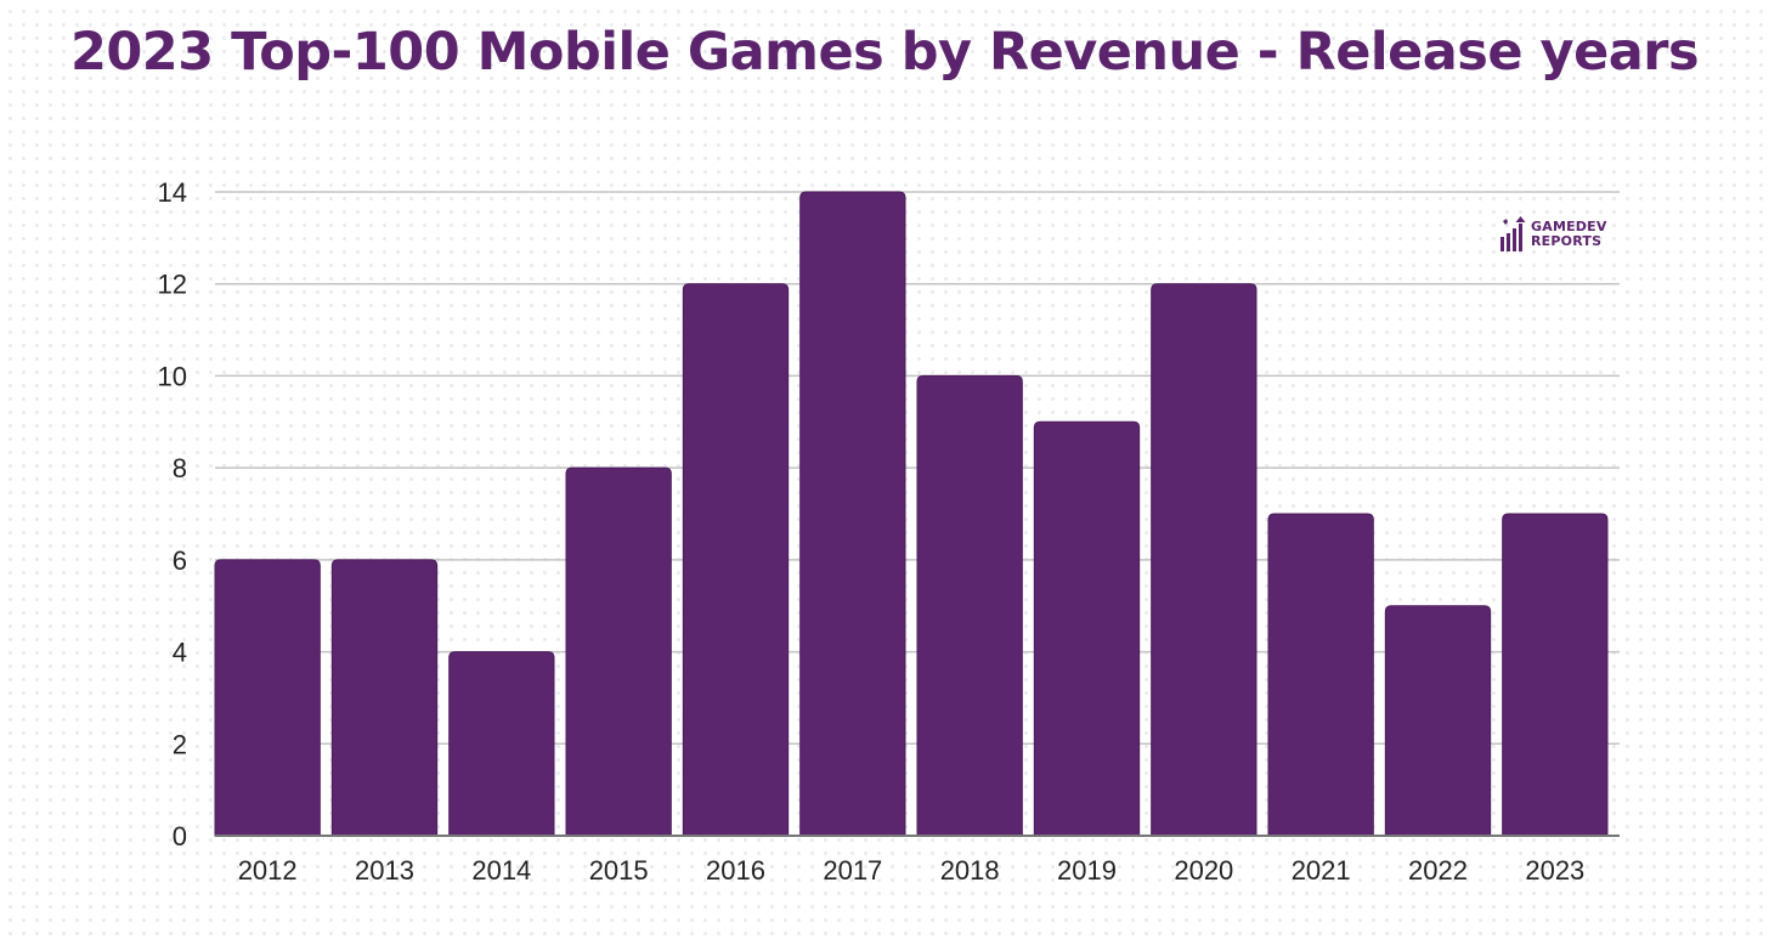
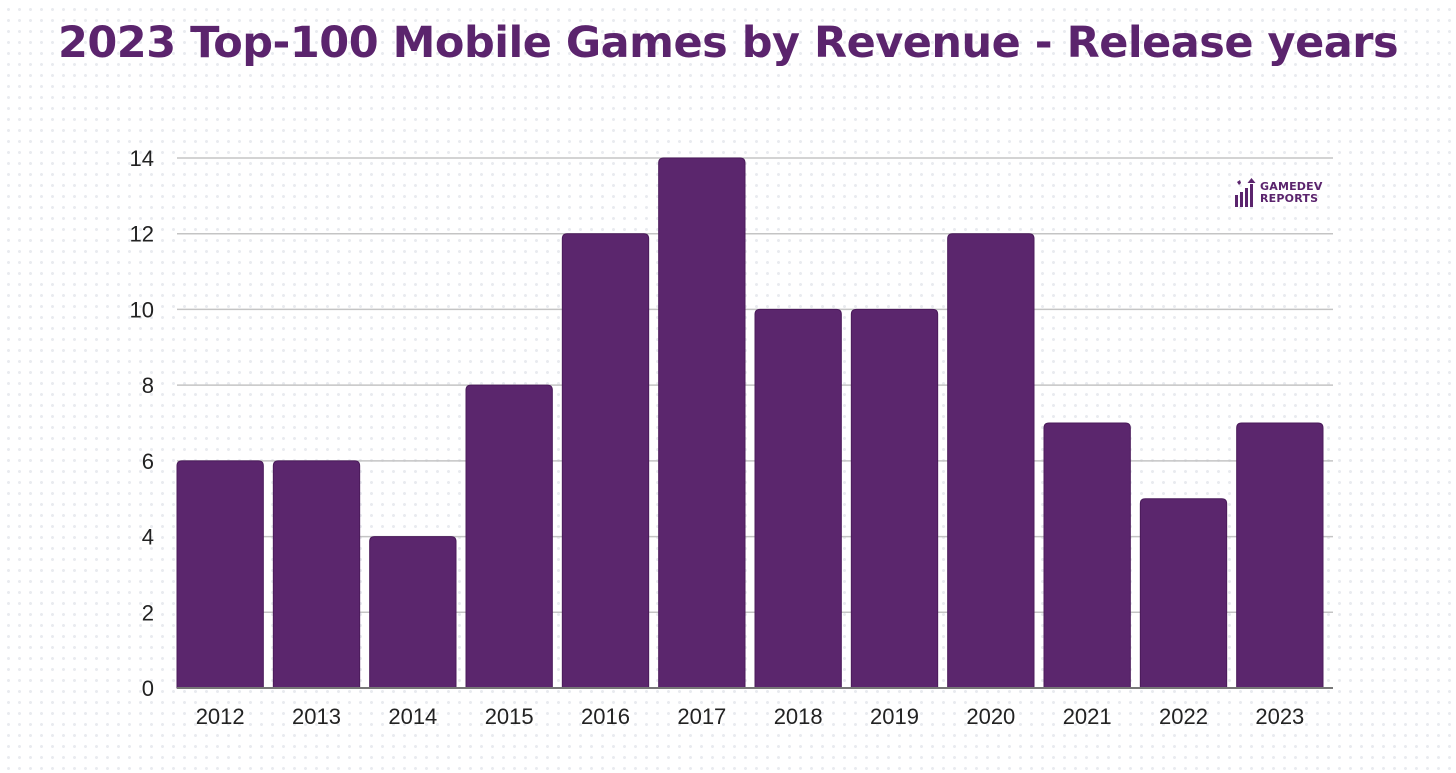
2019: 9 -> 10
